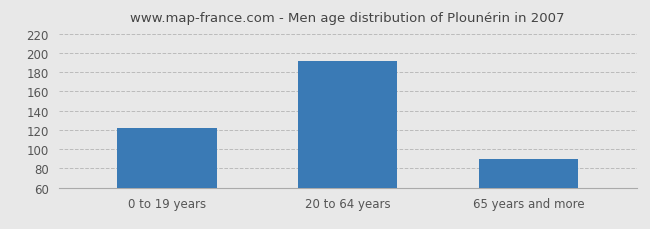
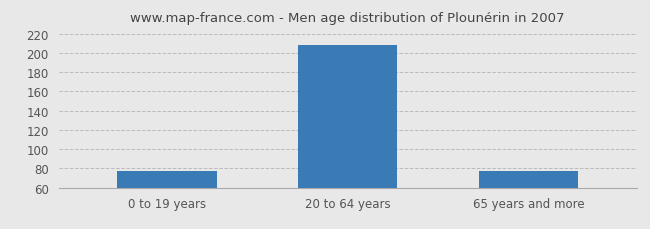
0 to 19 years: 122 -> 77
20 to 64 years: 192 -> 208
65 years and more: 90 -> 77
